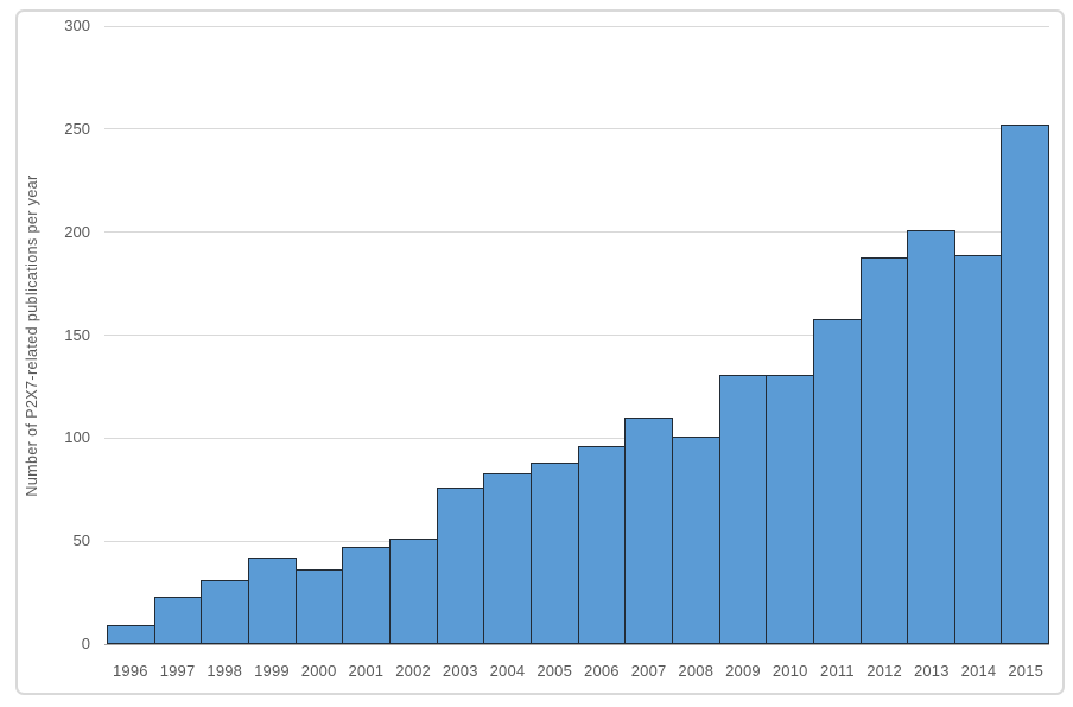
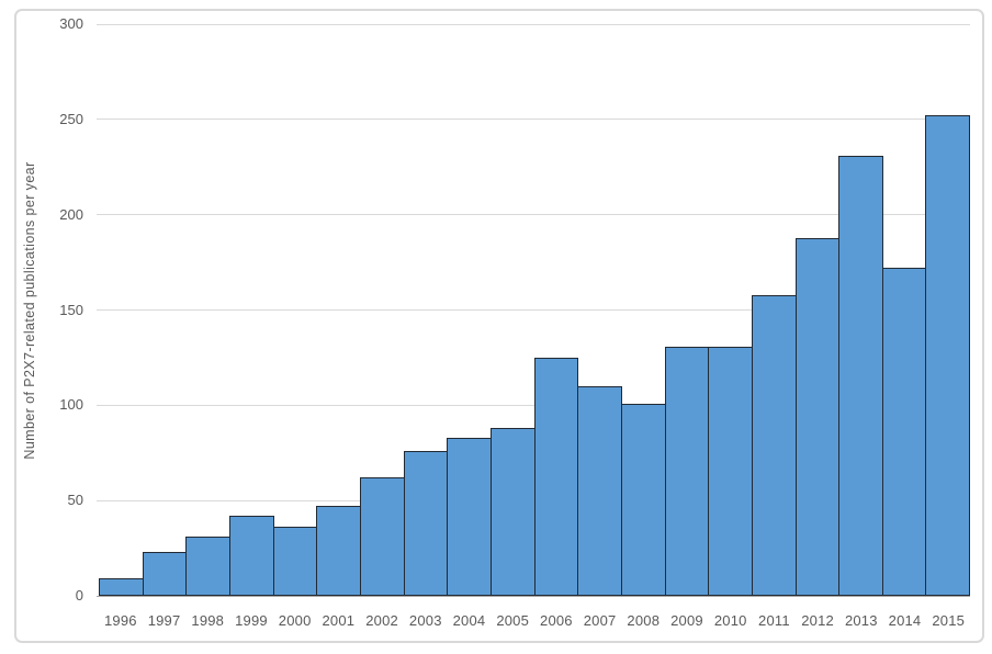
2002: 51 -> 62
2006: 96 -> 125
2013: 201 -> 231
2014: 189 -> 172
